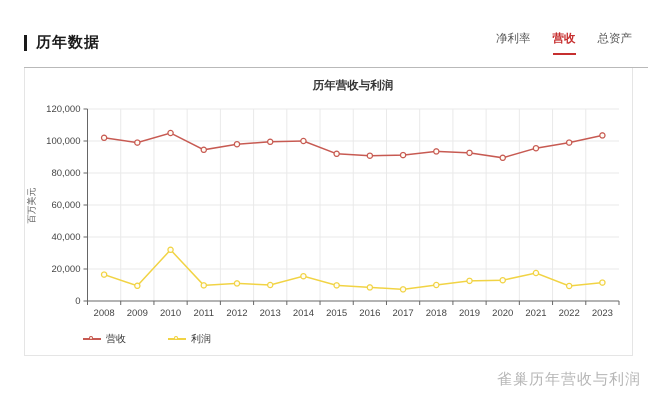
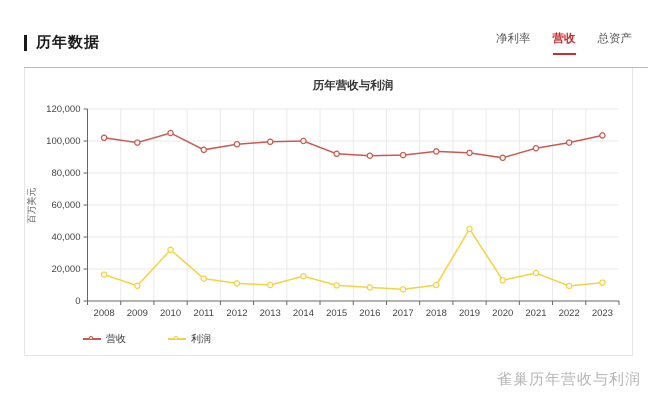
利润/2011: 10000 -> 14000
利润/2019: 13000 -> 45000
